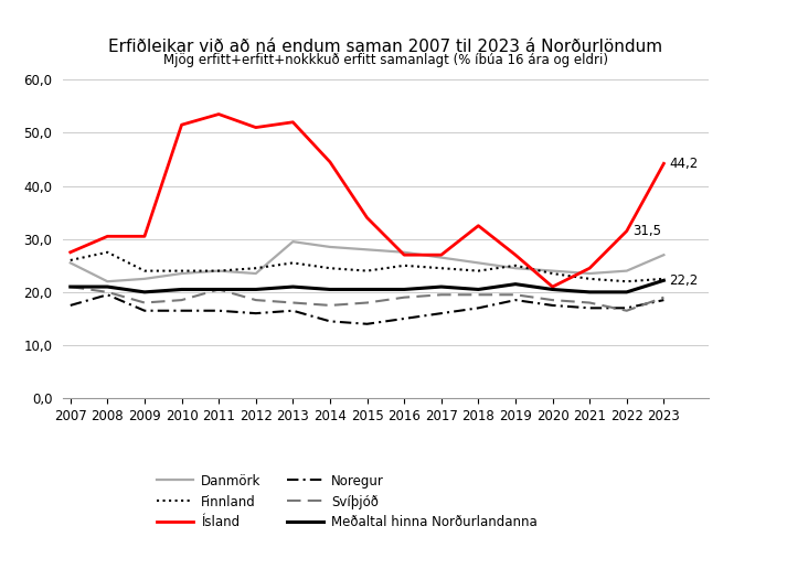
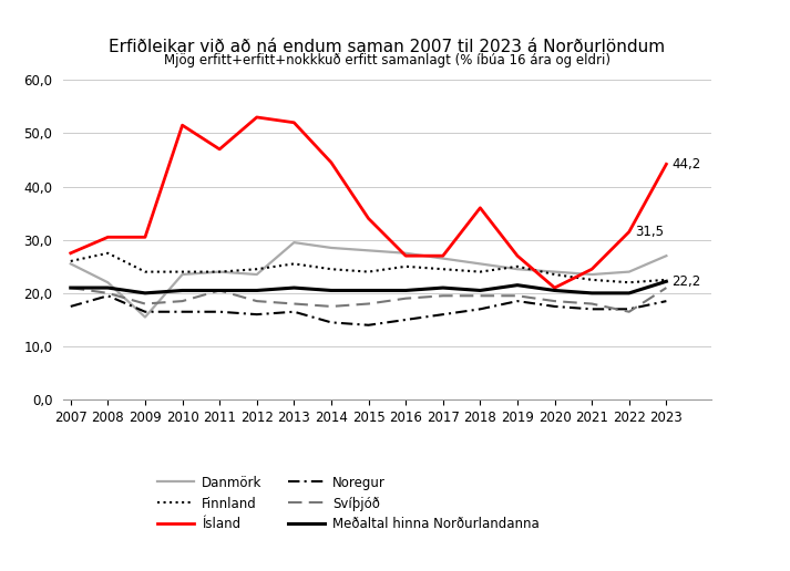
Danmörk/2009: 22,5 -> 15,5
Ísland/2011: 53,5 -> 47,0
Ísland/2012: 51,0 -> 53,0
Ísland/2018: 32,5 -> 36,0
Svíþjóð/2023: 19,0 -> 21,0
